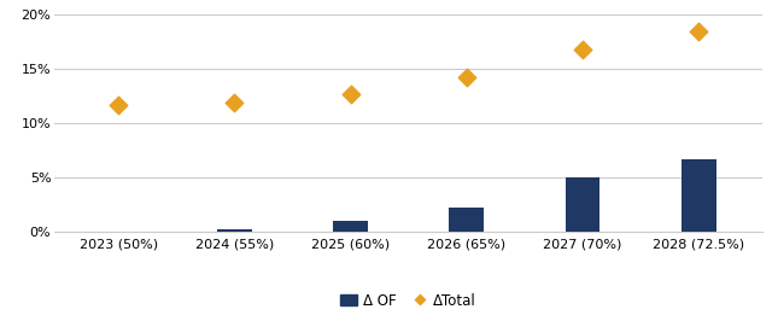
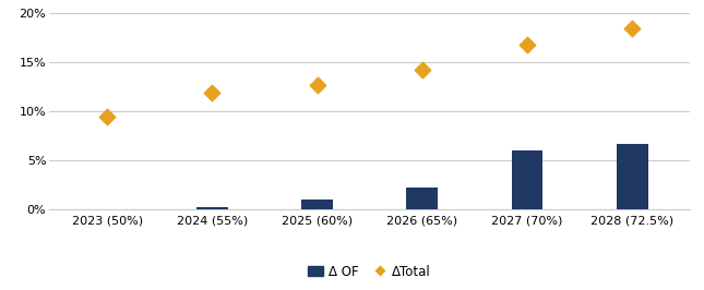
ΔTotal/2023 (50%): 11.7% -> 9.4%
Δ OF/2027 (70%): 5.0% -> 6.0%
